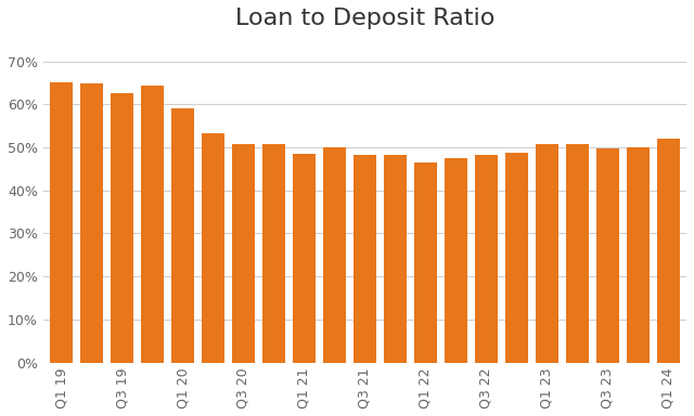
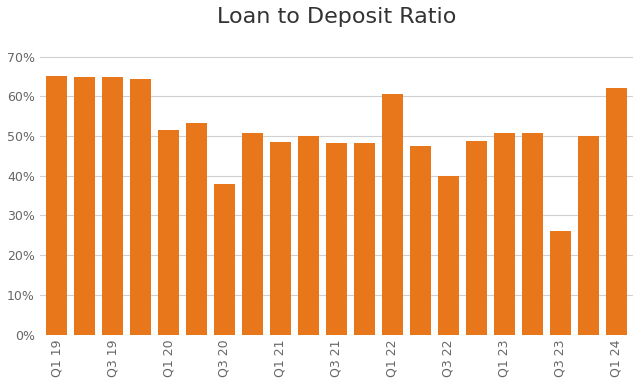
Q3 19: 62.5% -> 65.0%
Q1 20: 59.2% -> 51.5%
Q3 20: 50.8% -> 38.0%
Q1 22: 46.5% -> 60.5%
Q3 22: 48.3% -> 40.0%
Q3 23: 49.8% -> 26.0%
Q1 24: 52.1% -> 62.0%
